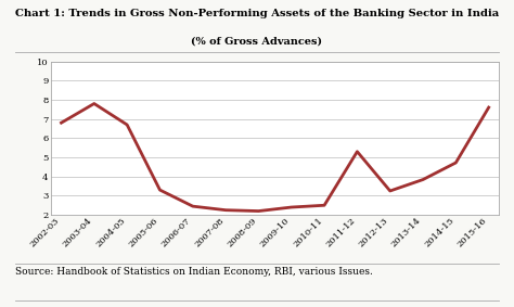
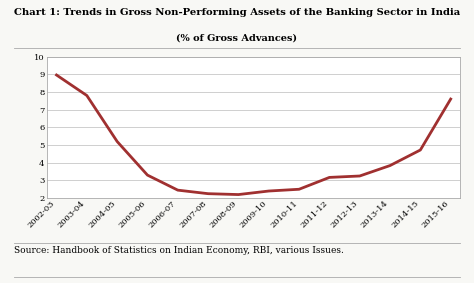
2002-03: 6.8 -> 9.0
2004-05: 6.7 -> 5.2
2011-12: 5.3 -> 3.2
